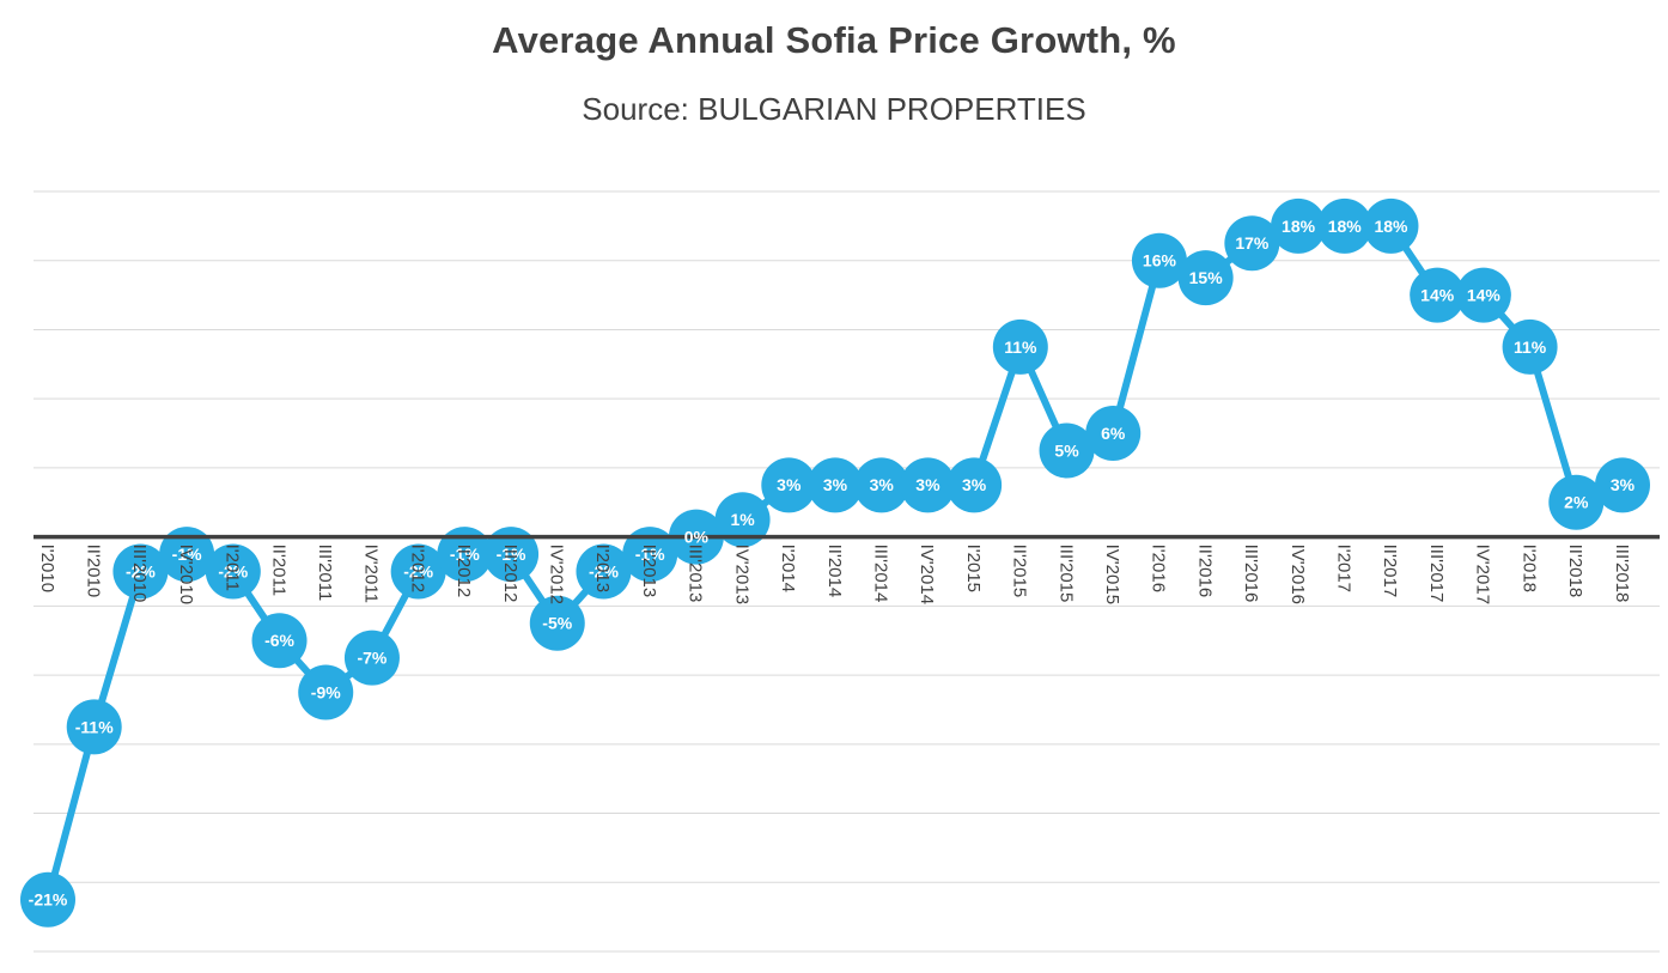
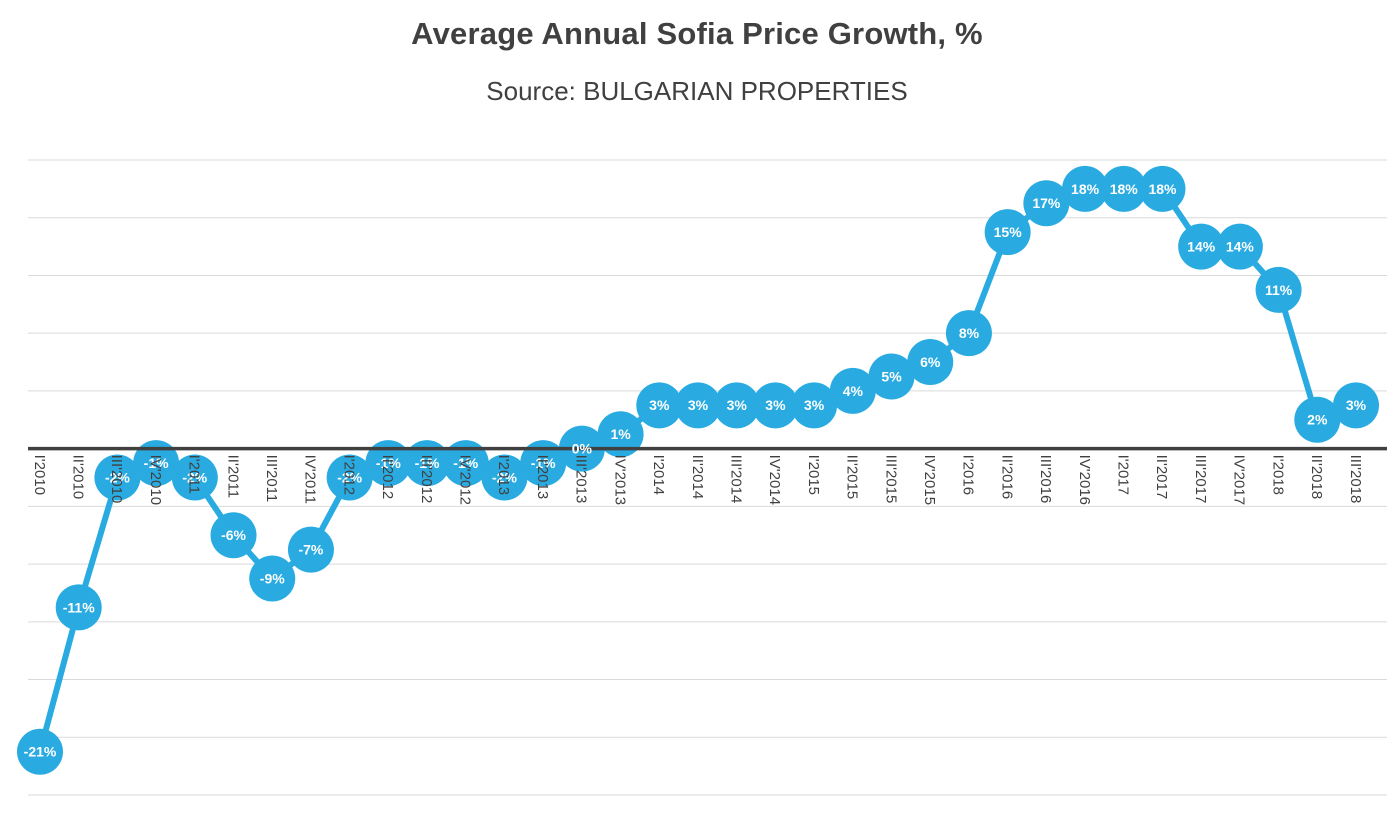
IV'2012: -5% -> -1%
II'2015: 11% -> 4%
I'2016: 16% -> 8%
